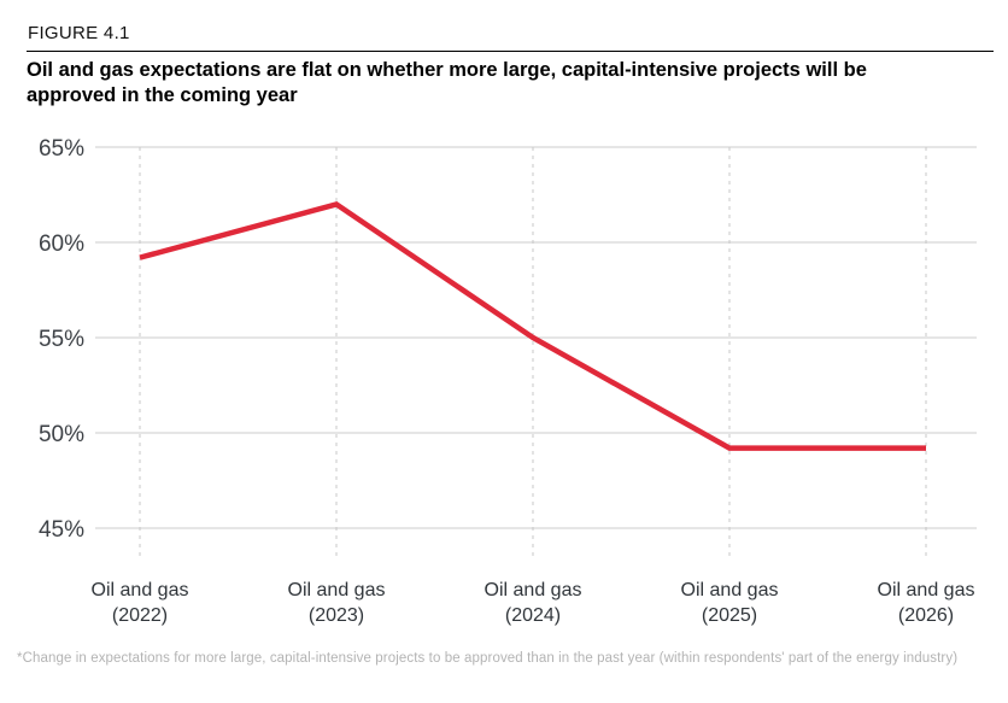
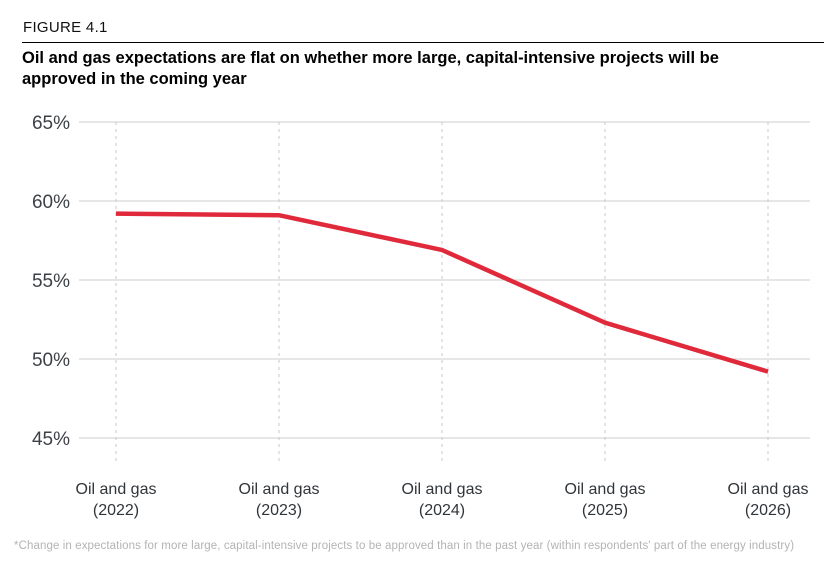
Oil and gas (2023): 62.0% -> 59.1%
Oil and gas (2024): 55.0% -> 56.9%
Oil and gas (2025): 49.2% -> 52.3%
